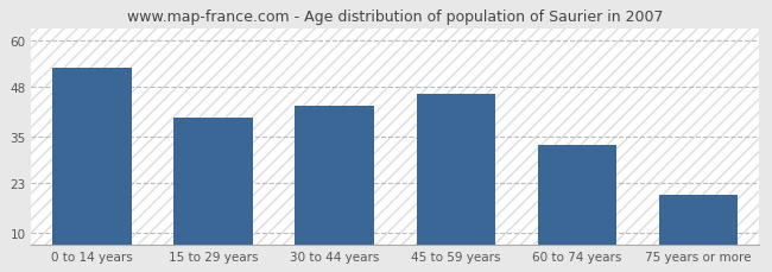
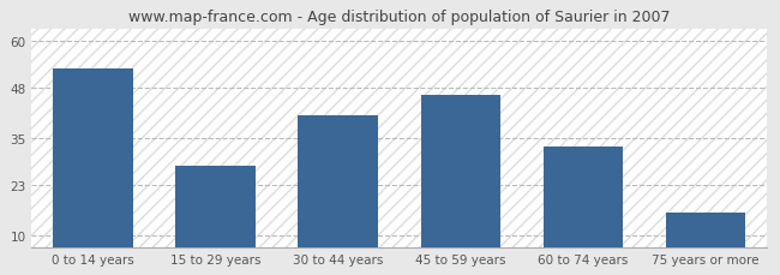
15 to 29 years: 40 -> 28
30 to 44 years: 43 -> 41
75 years or more: 20 -> 16
